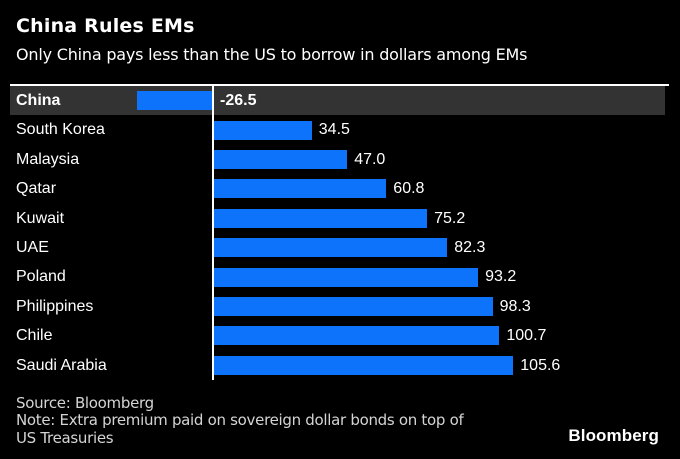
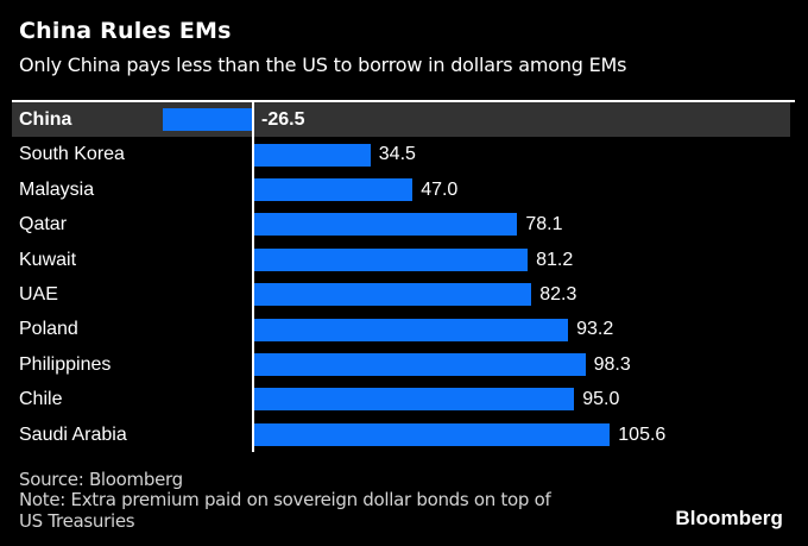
Qatar: 60.8 -> 78.1
Kuwait: 75.2 -> 81.2
Chile: 100.7 -> 95.0
